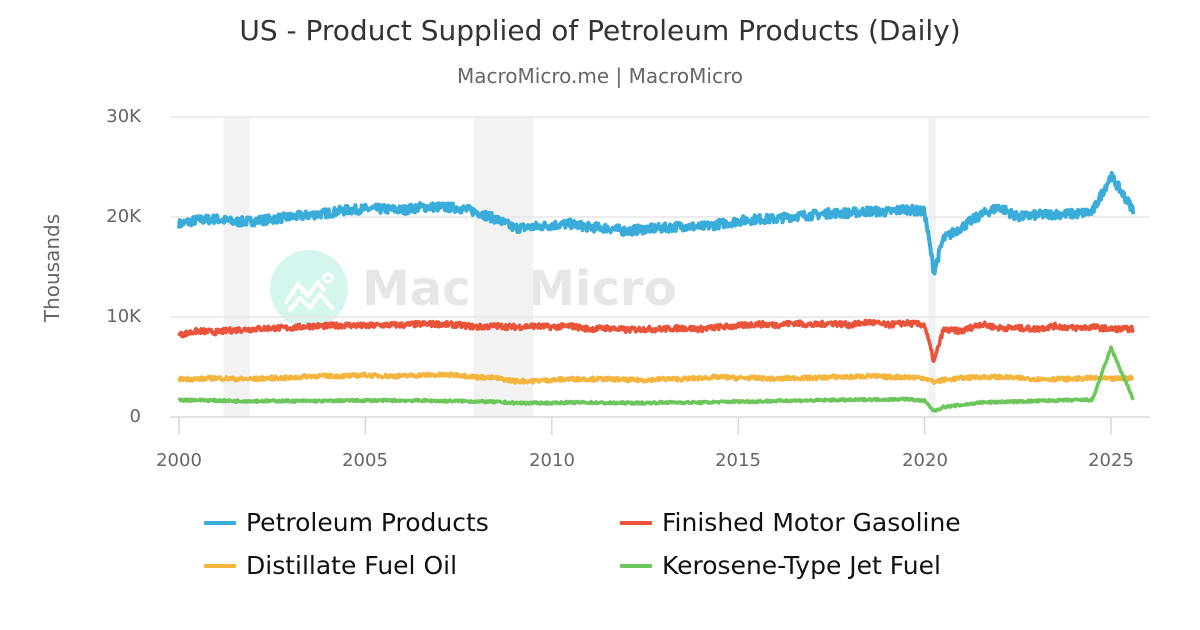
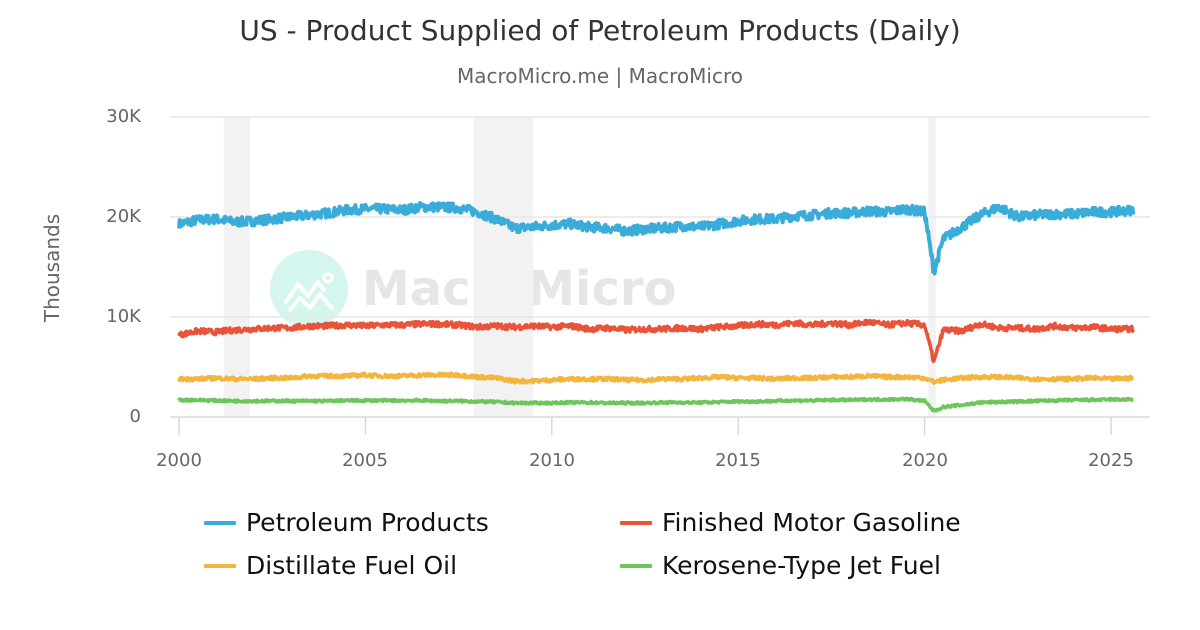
Petroleum Products/2025: 24.1K -> 20.5K
Kerosene-Type Jet Fuel/2025: 6.9K -> 1.8K
